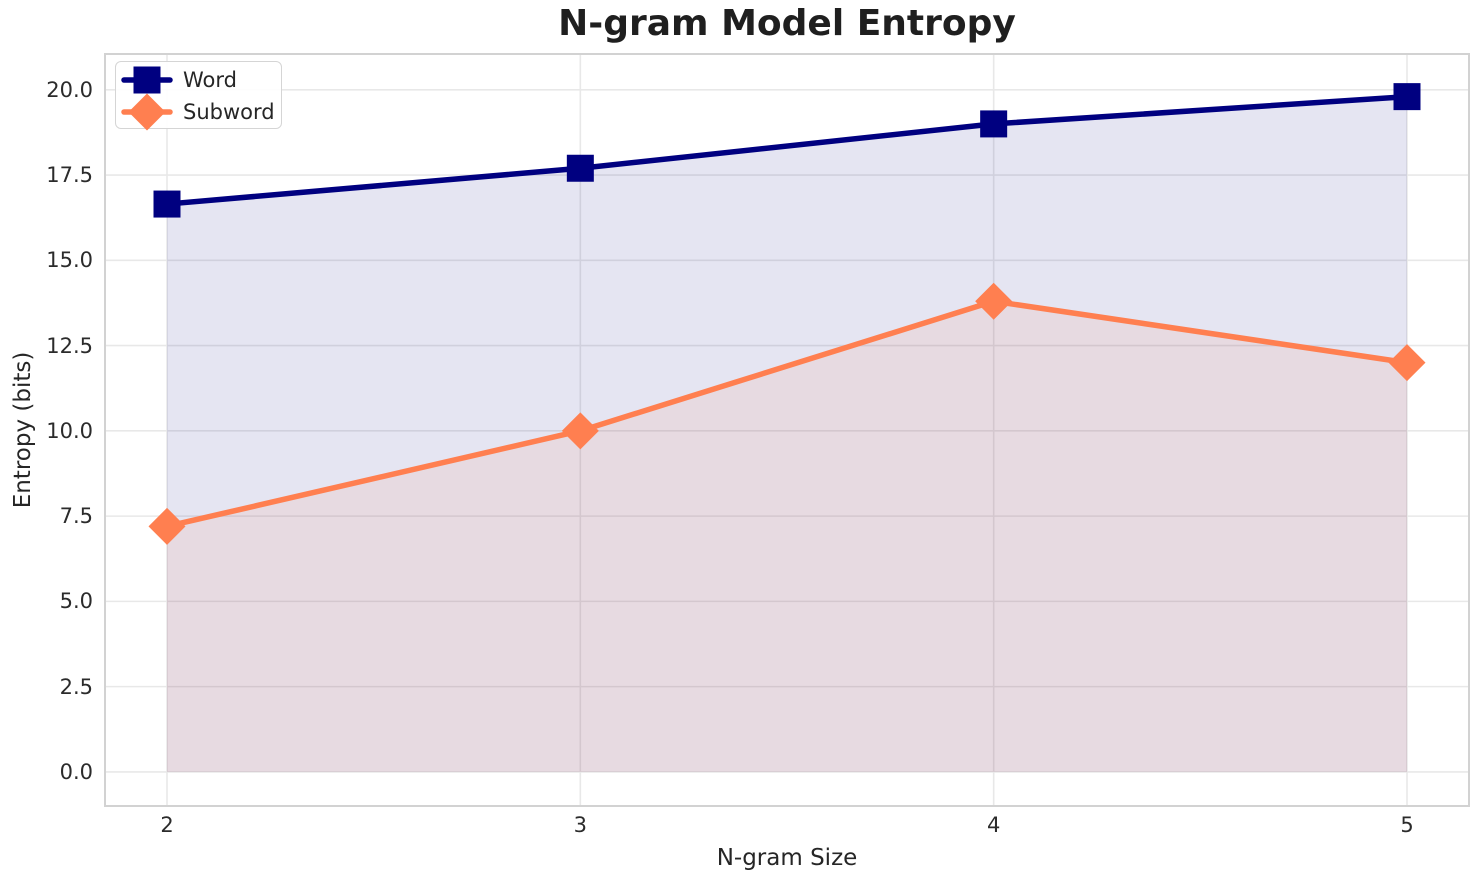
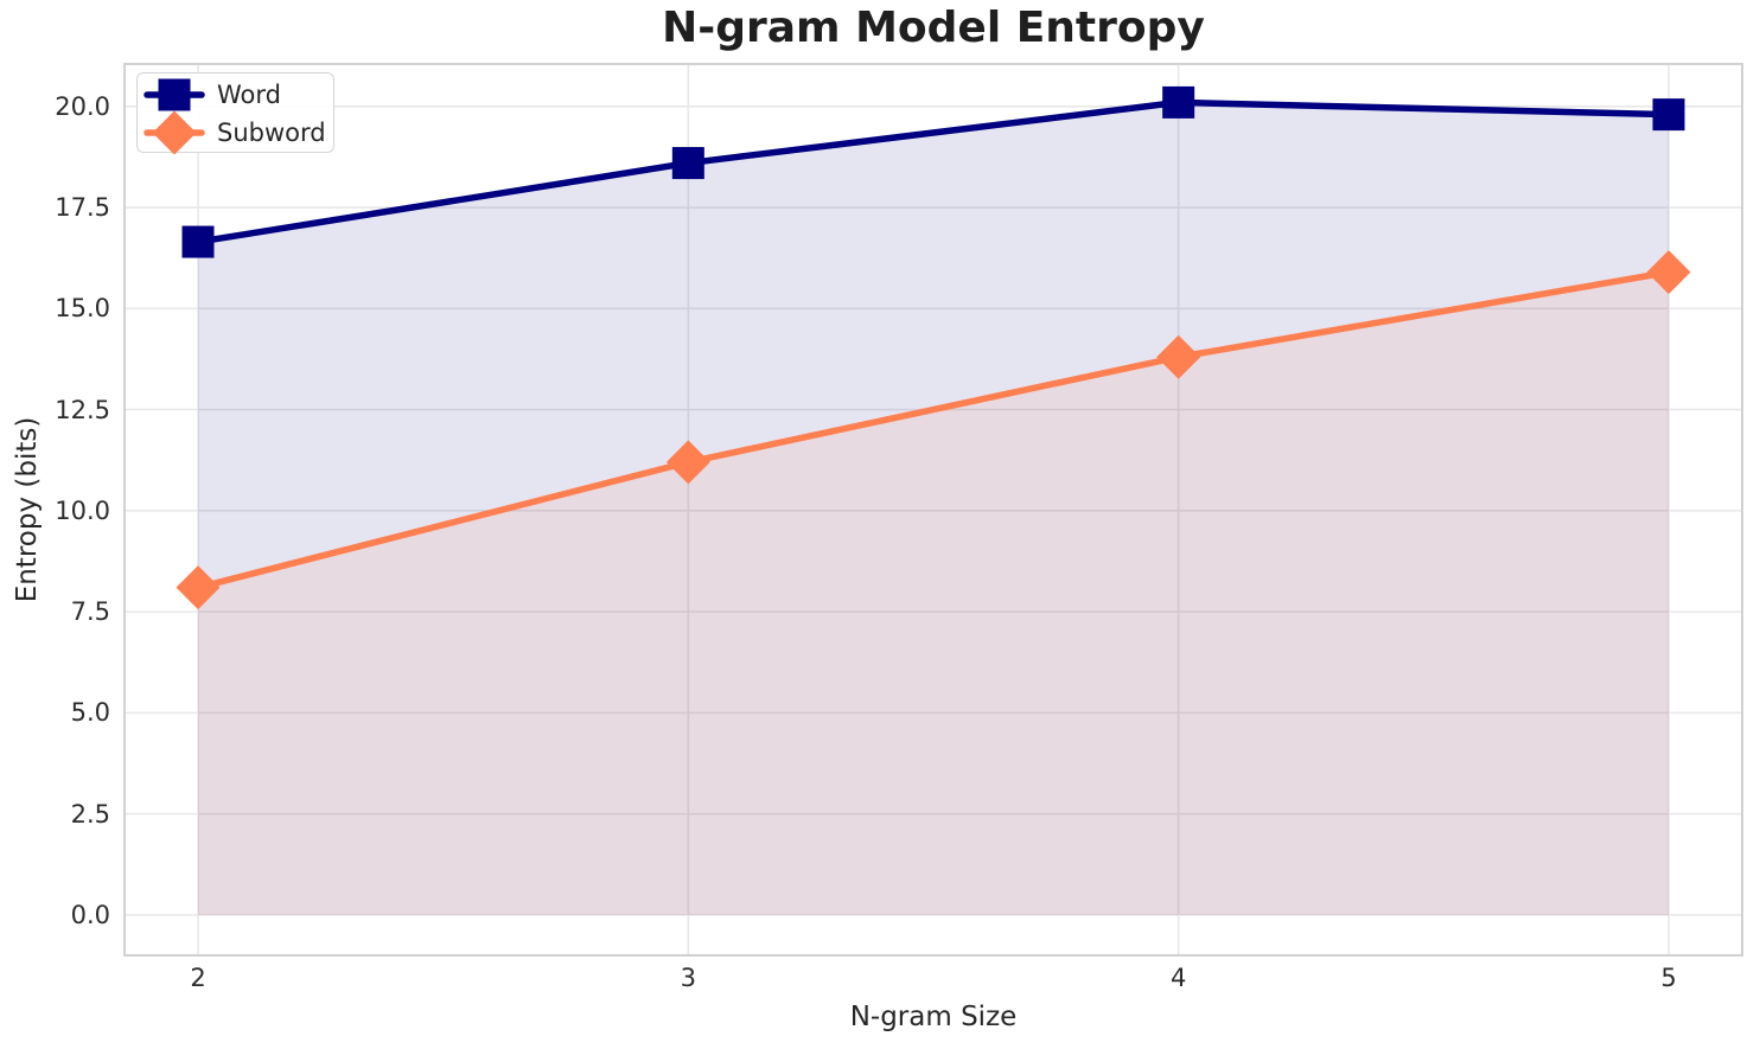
Subword/2: 7.2 -> 8.1
Word/3: 17.7 -> 18.6
Subword/3: 10.0 -> 11.2
Word/4: 19.0 -> 20.1
Subword/5: 12.0 -> 15.9
